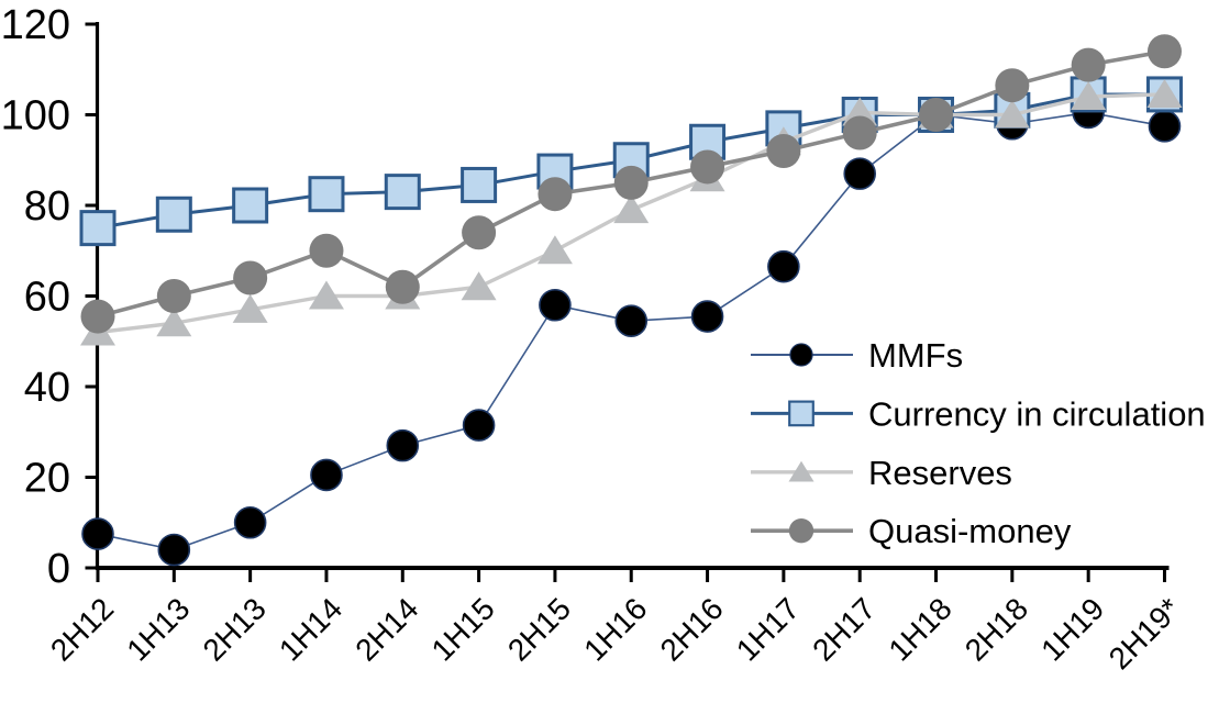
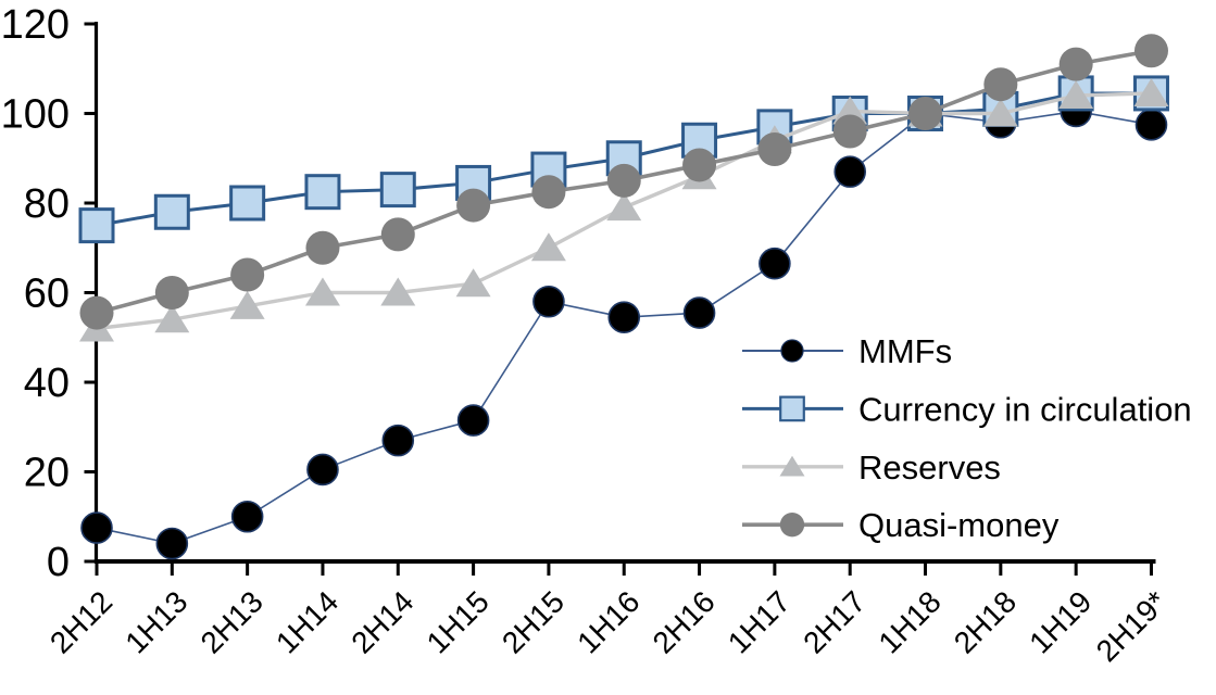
Quasi-money/2H14: 62 -> 73
Quasi-money/1H15: 74 -> 80
